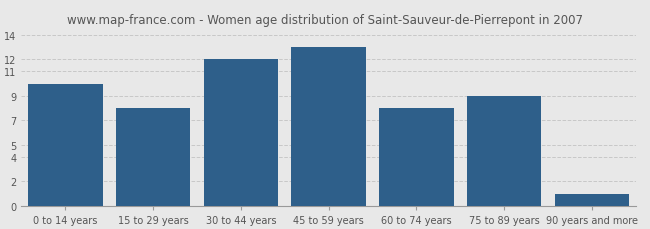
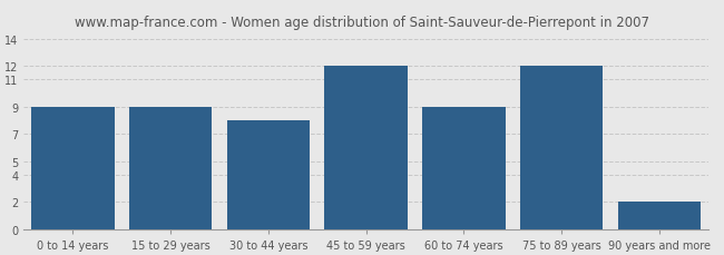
0 to 14 years: 10 -> 9
15 to 29 years: 8 -> 9
30 to 44 years: 12 -> 8
45 to 59 years: 13 -> 12
60 to 74 years: 8 -> 9
75 to 89 years: 9 -> 12
90 years and more: 1 -> 2
